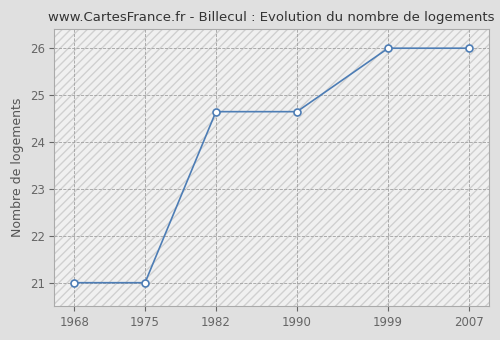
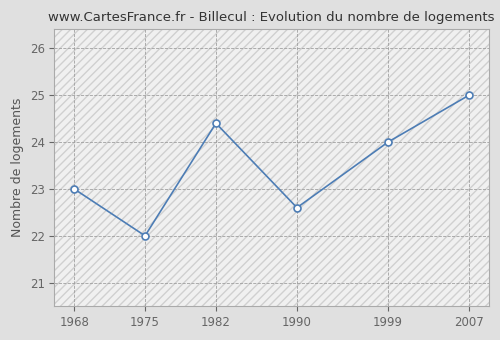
1968: 21.00 -> 23.00
1975: 21.00 -> 22.00
1982: 24.65 -> 24.40
1990: 24.65 -> 22.60
1999: 26.00 -> 24.00
2007: 26.00 -> 25.00
